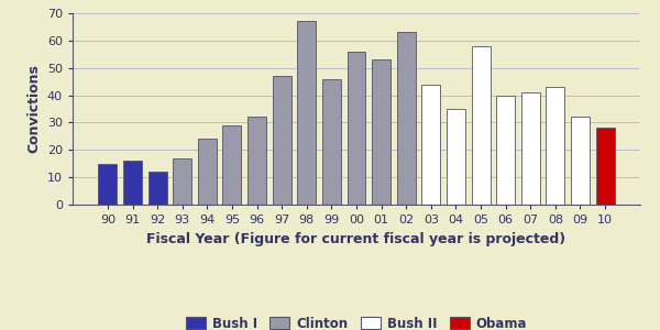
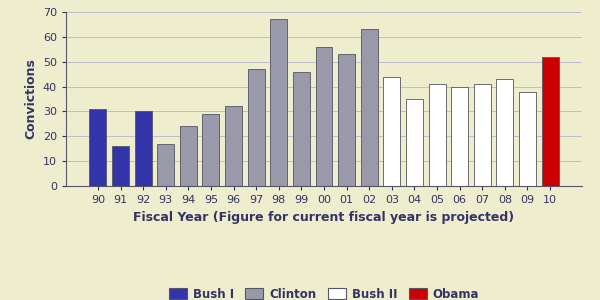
90: 15 -> 31
92: 12 -> 30
05: 58 -> 41
09: 32 -> 38
10: 28 -> 52
